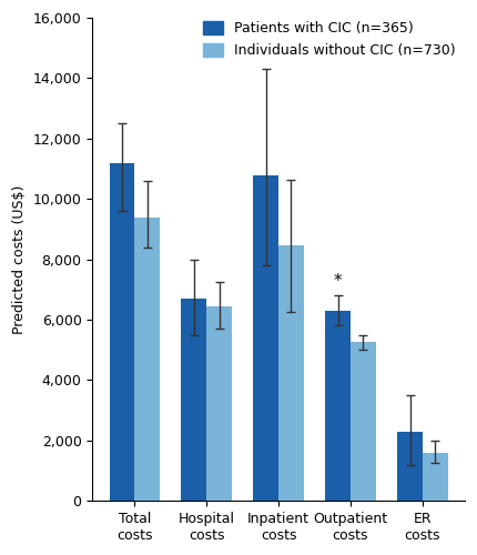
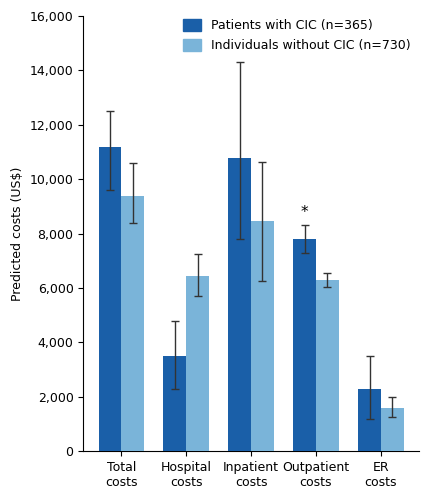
Patients with CIC (n=365)/Hospital costs: 6,700 -> 3,500
Patients with CIC (n=365)/Outpatient costs: 6,300 -> 7,800
Individuals without CIC (n=730)/Outpatient costs: 5,250 -> 6,300
